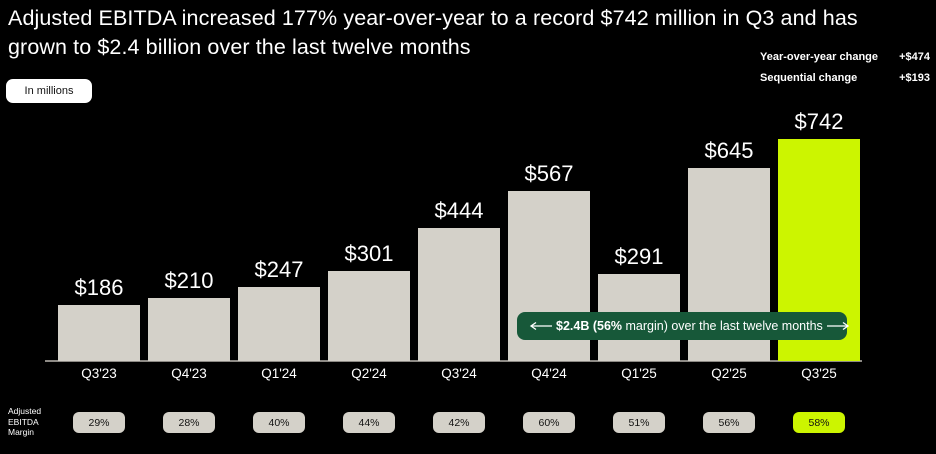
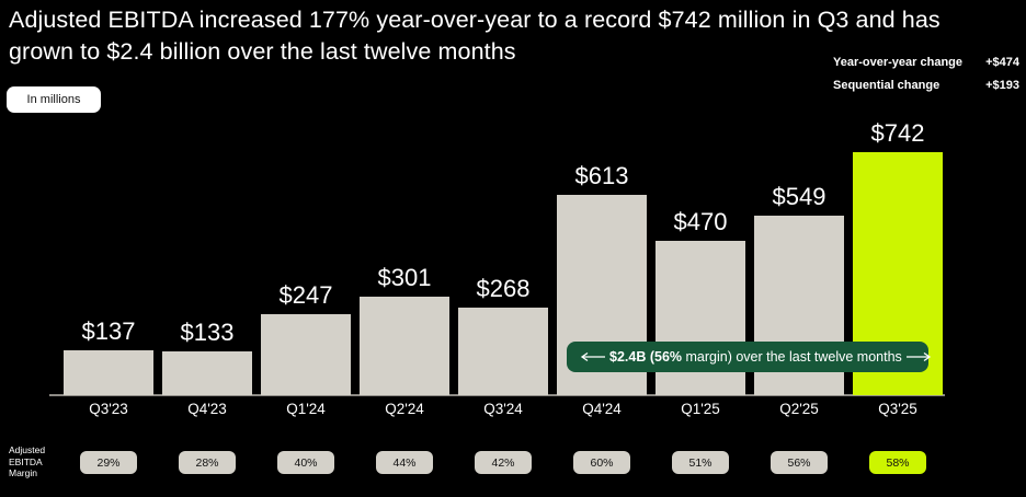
Q3'23: $186 -> $137
Q4'23: $210 -> $133
Q3'24: $444 -> $268
Q4'24: $567 -> $613
Q1'25: $291 -> $470
Q2'25: $645 -> $549
